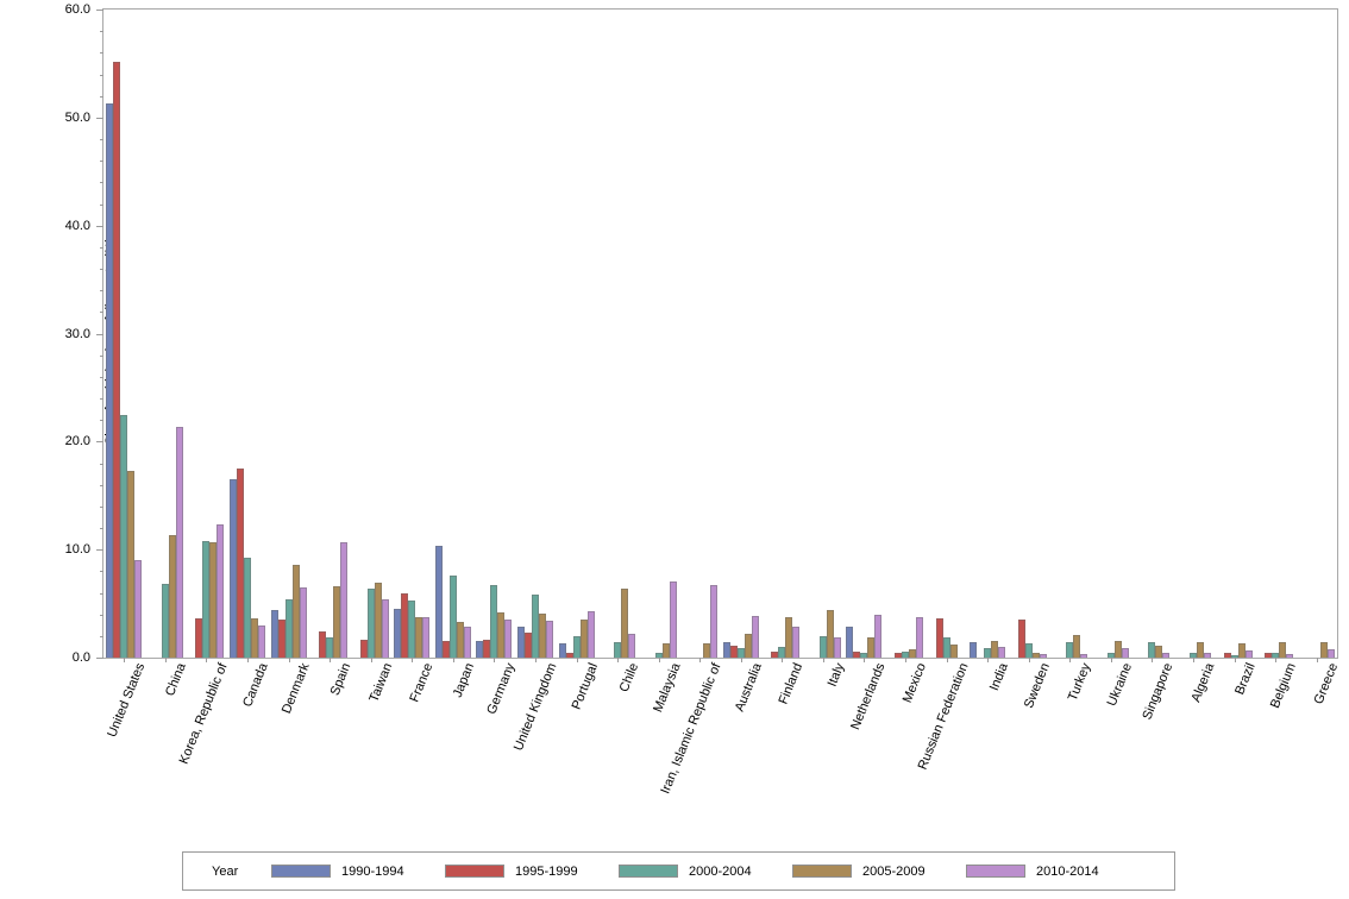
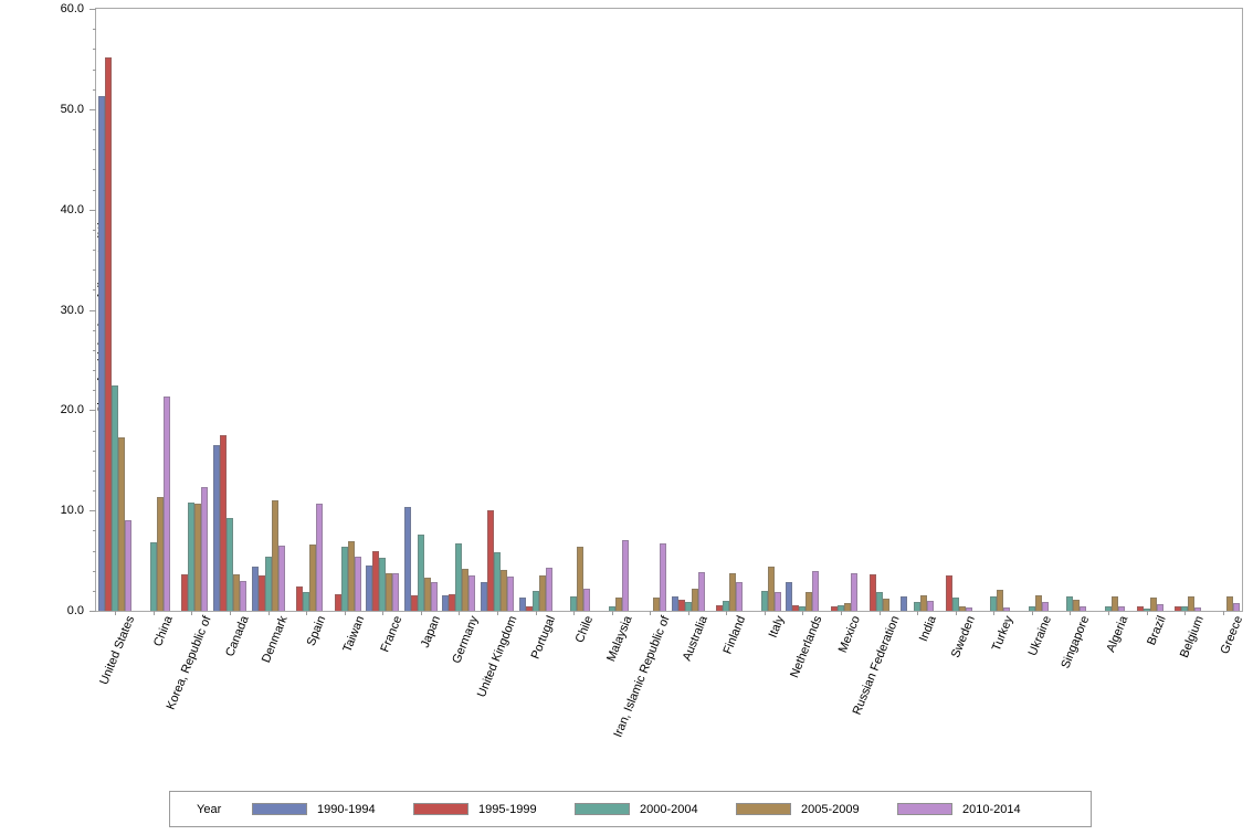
2005-2009/Denmark: 9 -> 11
1995-1999/United Kingdom: 2 -> 10
